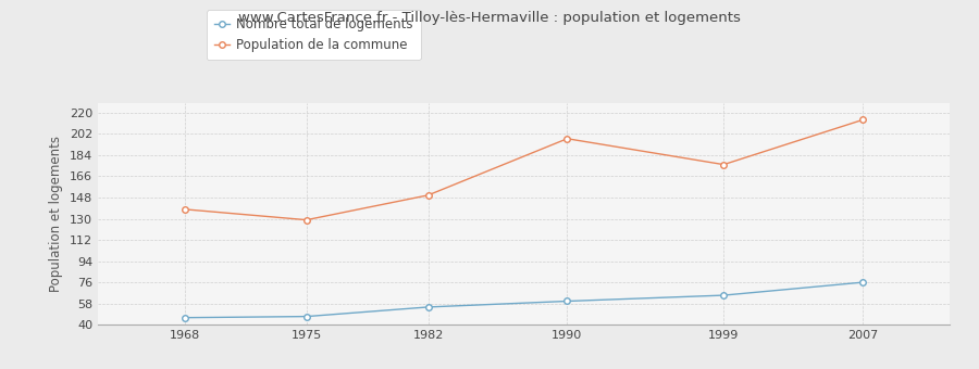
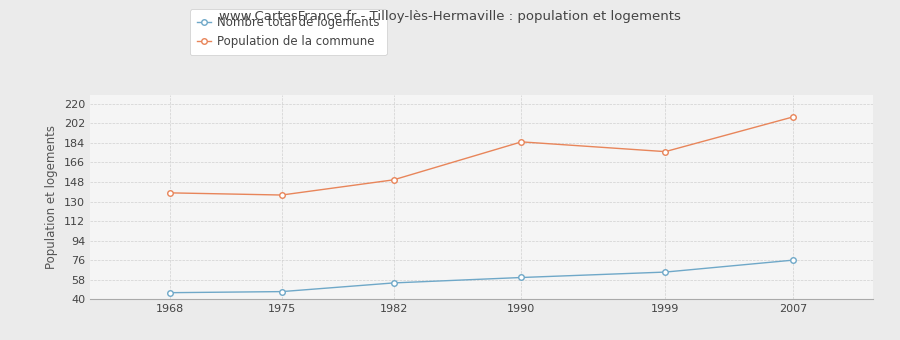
Population de la commune/1975: 129 -> 136
Population de la commune/1990: 198 -> 185
Population de la commune/2007: 214 -> 208
